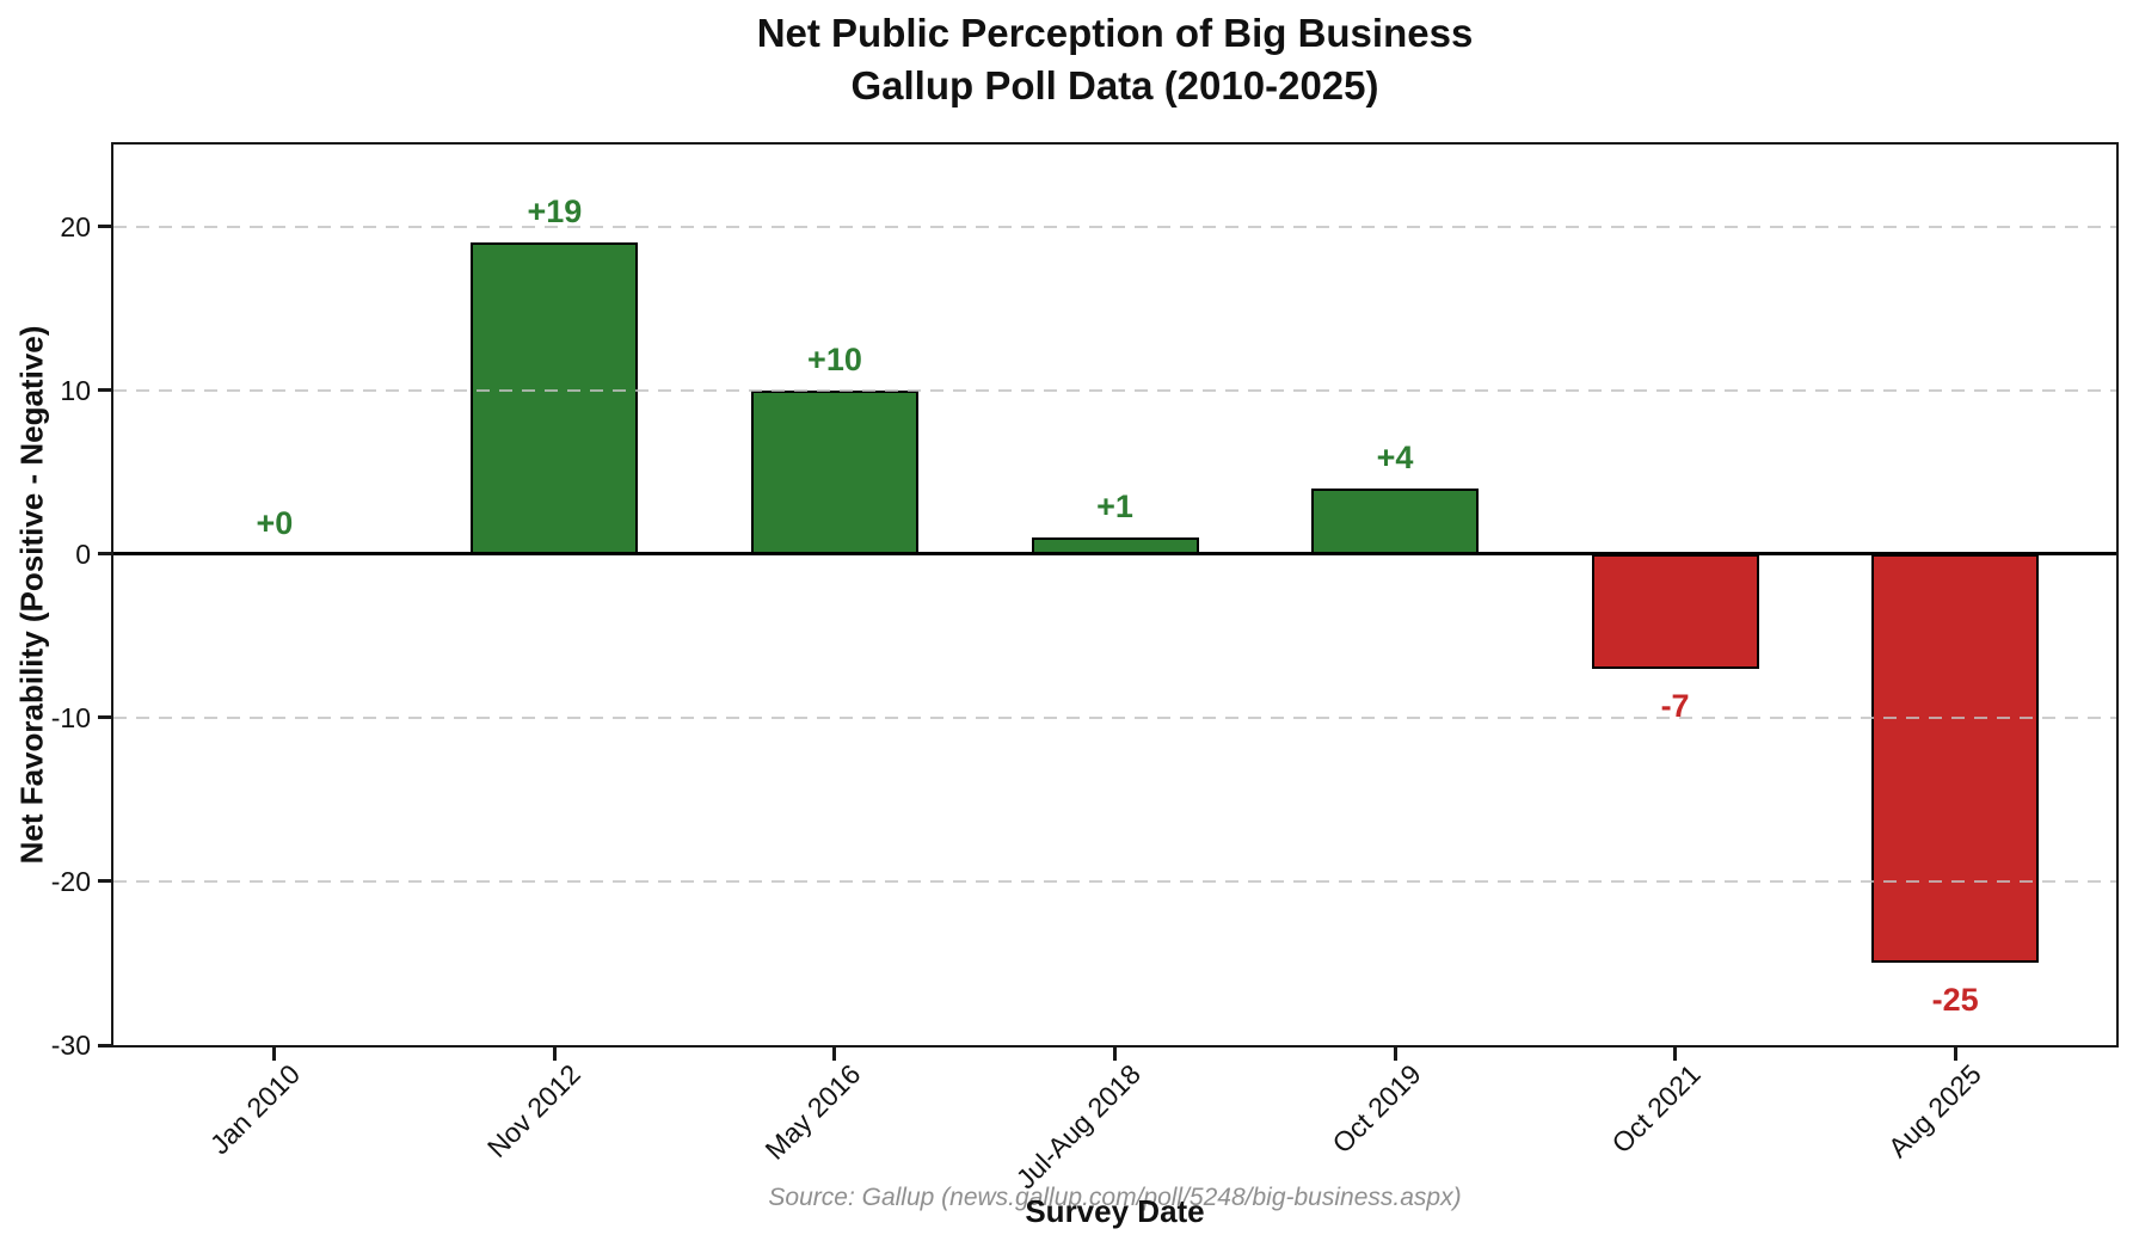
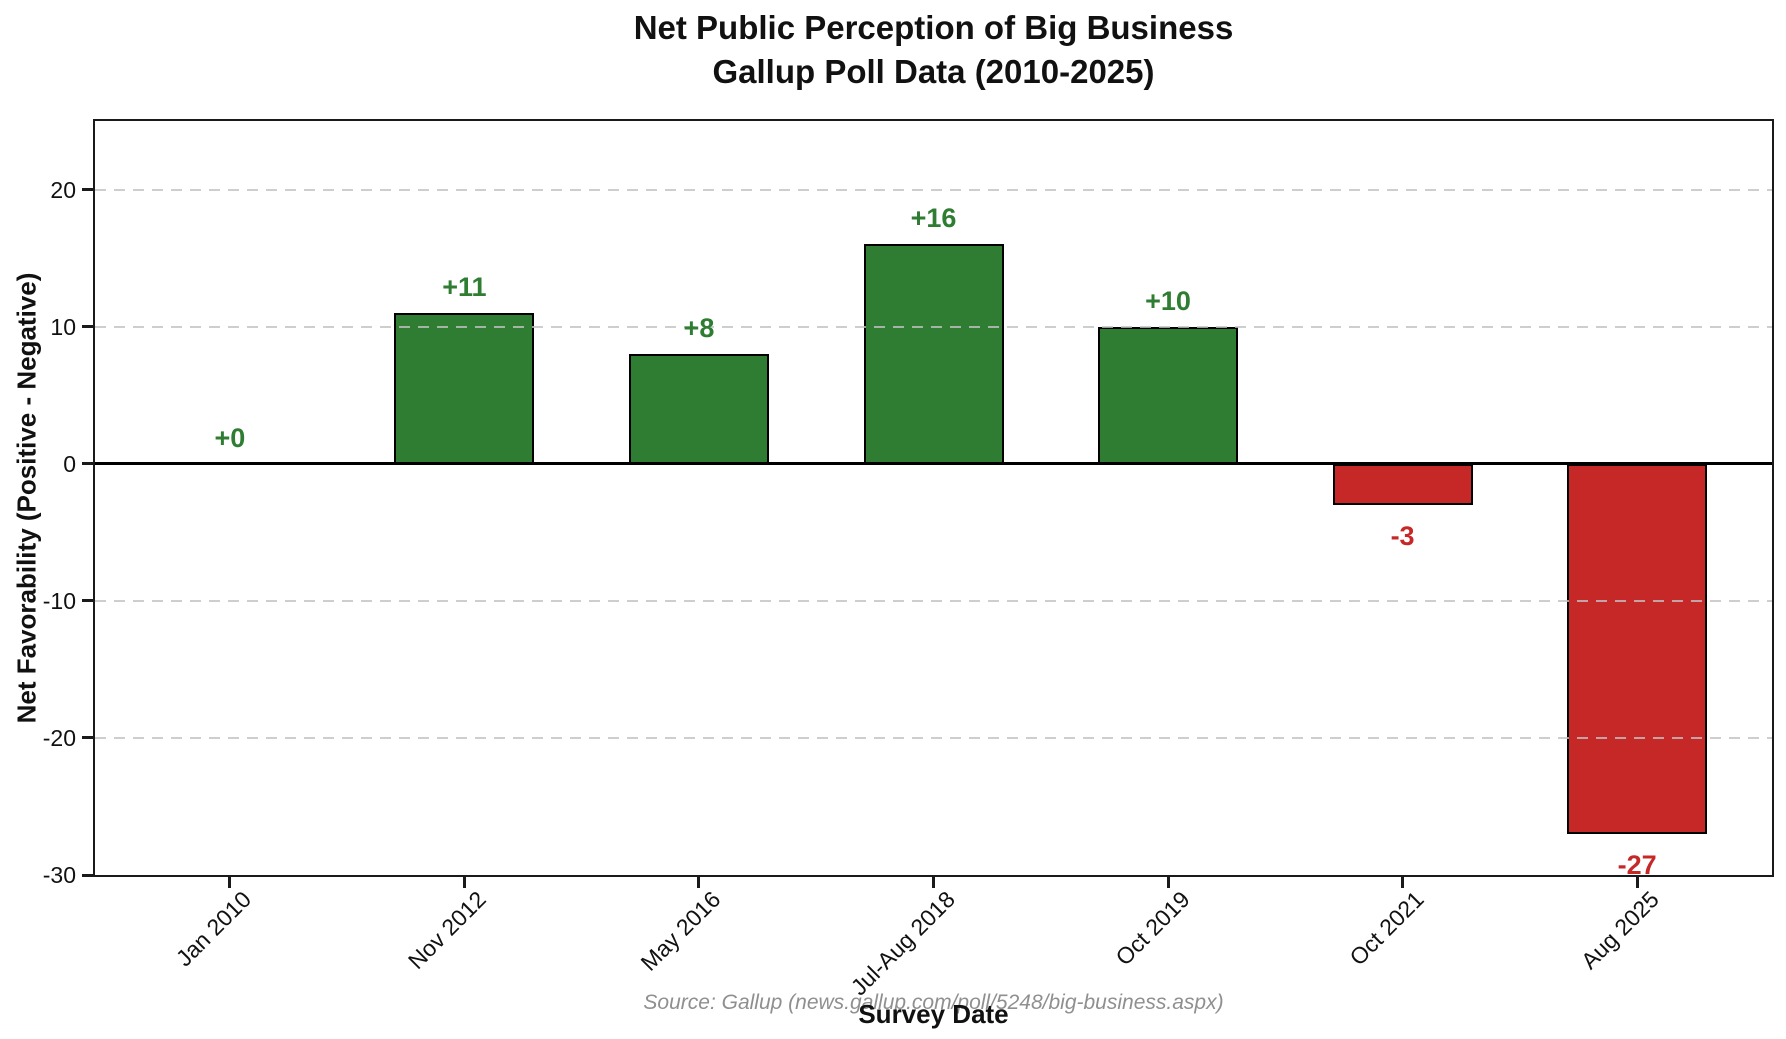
Nov 2012: +19 -> +11
May 2016: +10 -> +8
Jul-Aug 2018: +1 -> +16
Oct 2019: +4 -> +10
Oct 2021: -7 -> -3
Aug 2025: -25 -> -27
